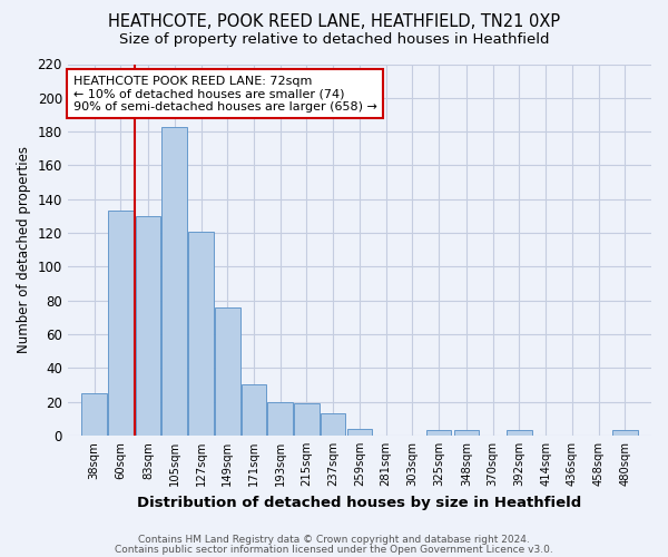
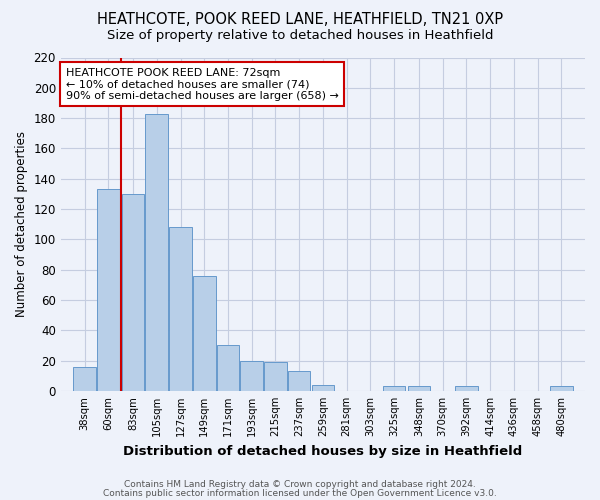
38sqm: 25 -> 16
127sqm: 121 -> 108
